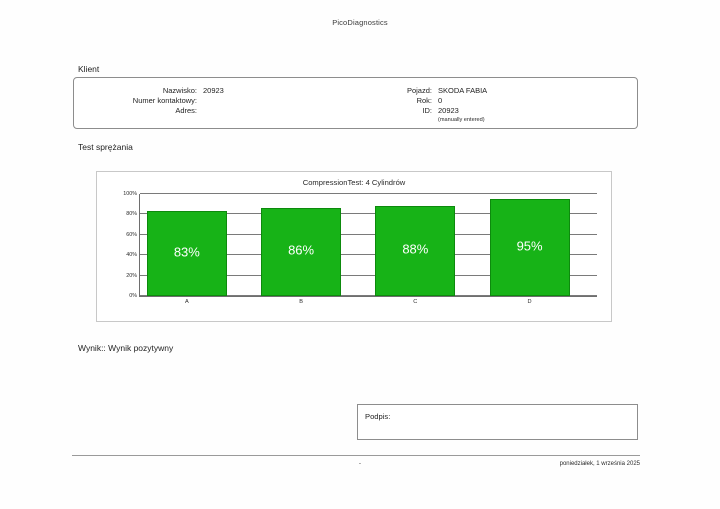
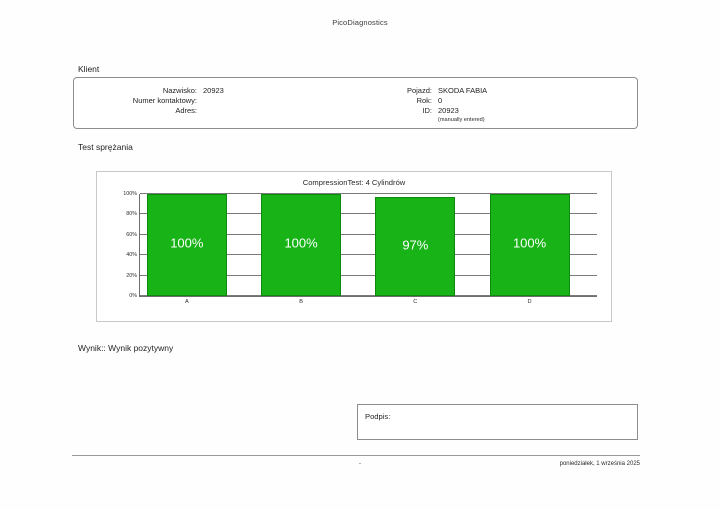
A: 83% -> 100%
B: 86% -> 100%
C: 88% -> 97%
D: 95% -> 100%
